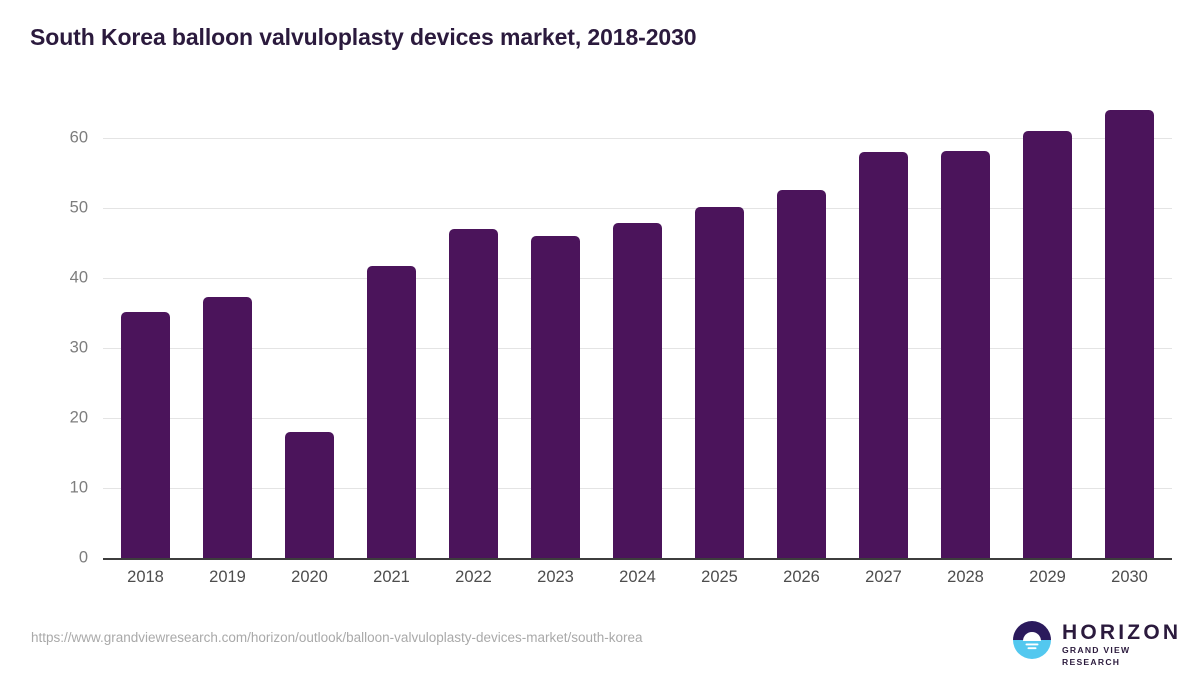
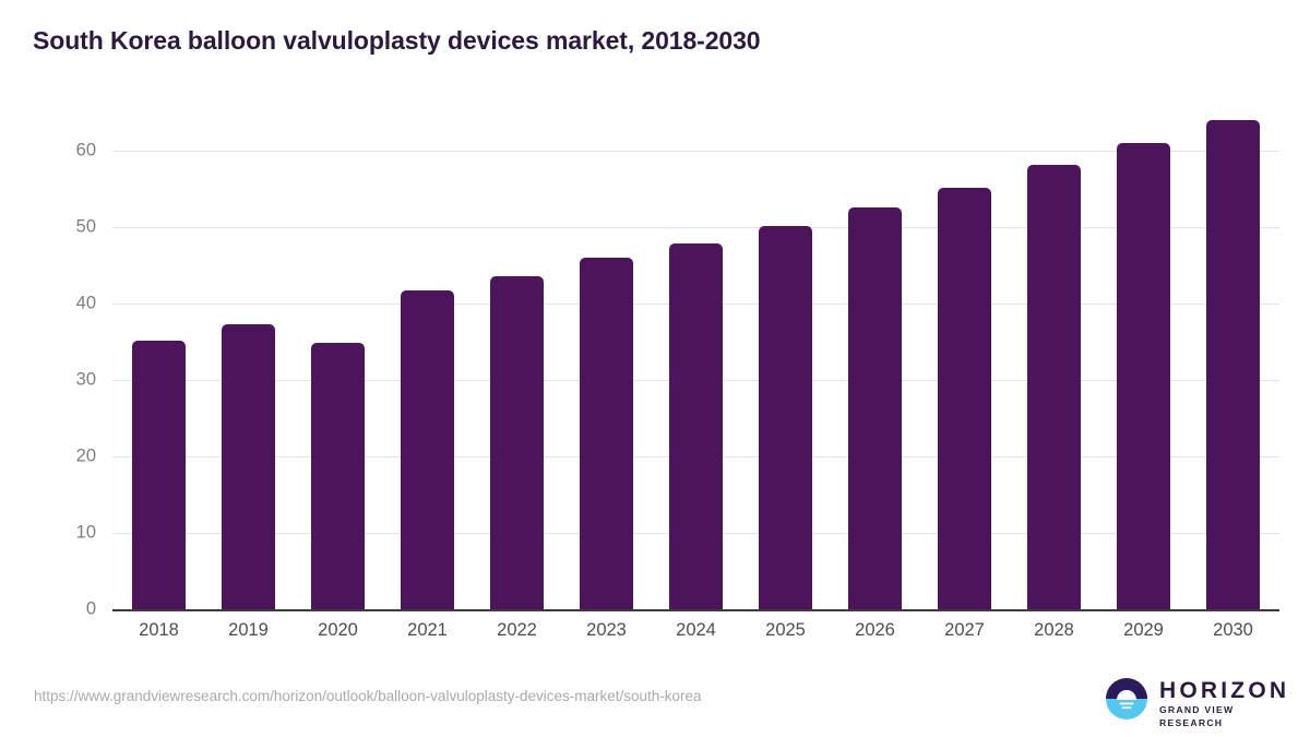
2020: 18 -> 35
2022: 47 -> 44
2027: 58 -> 55
